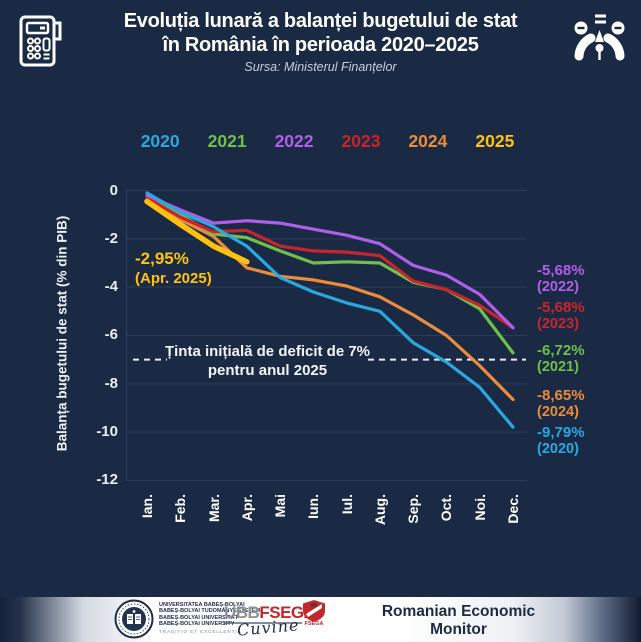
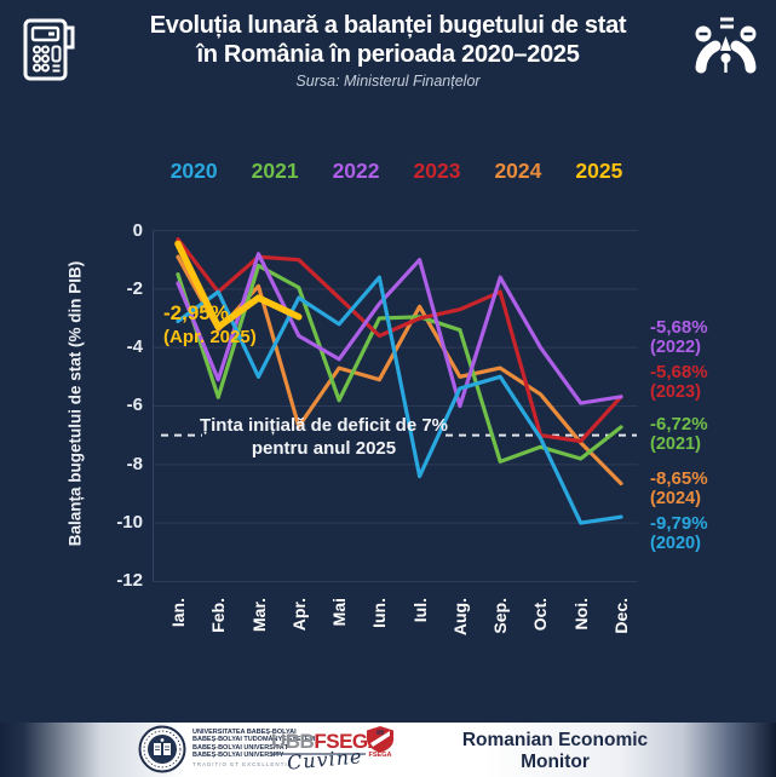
2020/Ian.: -0.1 -> -3.1
2021/Ian.: -0.3 -> -1.5
2022/Ian.: -0.2 -> -1.8
2024/Ian.: -0.4 -> -0.9
2020/Feb.: -0.9 -> -2.1
2021/Feb.: -1.0 -> -5.7
2022/Feb.: -0.8 -> -5.1
2023/Feb.: -1.1 -> -2.1
2024/Feb.: -1.2 -> -3.4
2025/Feb.: -1.4 -> -3.3
2020/Mar.: -1.5 -> -5.0
2021/Mar.: -1.8 -> -1.2
2022/Mar.: -1.4 -> -0.8
2023/Mar.: -1.7 -> -0.9
2022/Apr.: -1.2 -> -3.6
2023/Apr.: -1.6 -> -1.0
2024/Apr.: -3.2 -> -6.7
2020/Mai: -3.6 -> -3.2
2021/Mai: -2.5 -> -5.8
2022/Mai: -1.4 -> -4.4
2024/Mai: -3.5 -> -4.7
2020/Iun.: -4.2 -> -1.6
2022/Iun.: -1.6 -> -2.5
2023/Iun.: -2.5 -> -3.6
2024/Iun.: -3.7 -> -5.1
2020/Iul.: -4.7 -> -8.4
2022/Iul.: -1.9 -> -1.0
2023/Iul.: -2.5 -> -3.0
2024/Iul.: -4.0 -> -2.6
2020/Aug.: -5.0 -> -5.4
2021/Aug.: -3.0 -> -3.4
2022/Aug.: -2.2 -> -6.0
2024/Aug.: -4.4 -> -5.0
2020/Sep.: -6.3 -> -5.0
2021/Sep.: -3.8 -> -7.9
2022/Sep.: -3.1 -> -1.6
2023/Sep.: -3.8 -> -2.1
2024/Sep.: -5.2 -> -4.7
2021/Oct.: -4.1 -> -7.4
2022/Oct.: -3.5 -> -4.0
2023/Oct.: -4.1 -> -7.0
2024/Oct.: -6.0 -> -5.6
2020/Noi.: -8.2 -> -10.0
2021/Noi.: -4.9 -> -7.8
2022/Noi.: -4.3 -> -5.9
2023/Noi.: -4.8 -> -7.2
